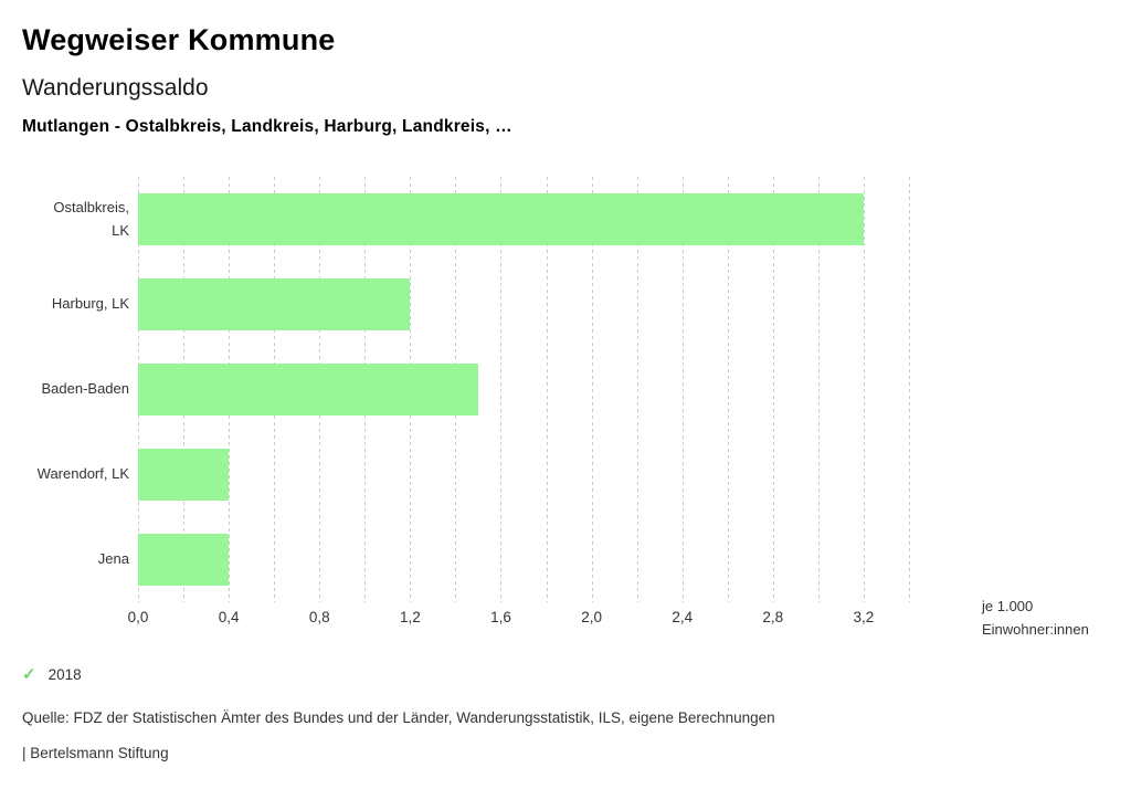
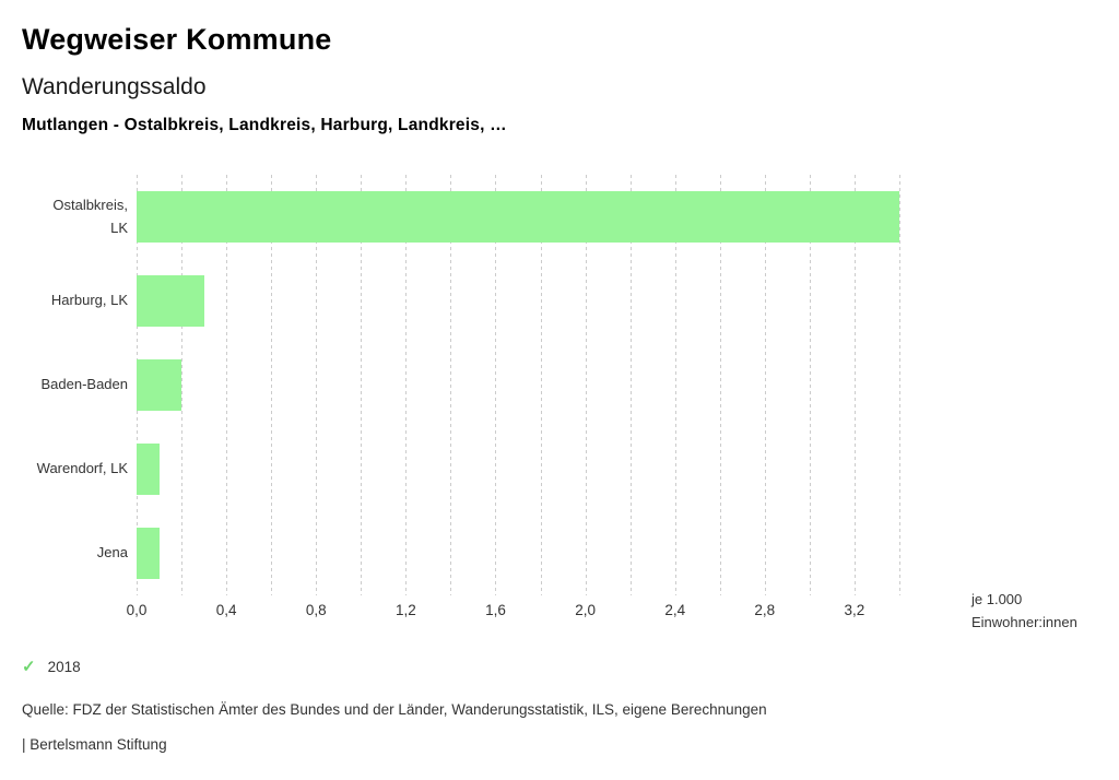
Ostalbkreis, LK: 3,2 -> 3,4
Harburg, LK: 1,2 -> 0,3
Baden-Baden: 1,5 -> 0,2
Warendorf, LK: 0,4 -> 0,1
Jena: 0,4 -> 0,1
